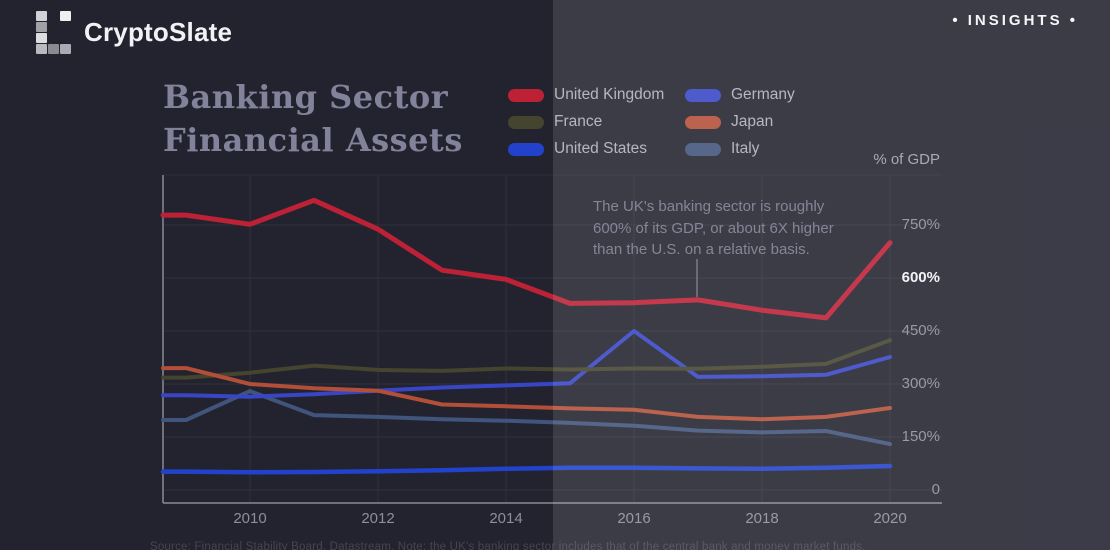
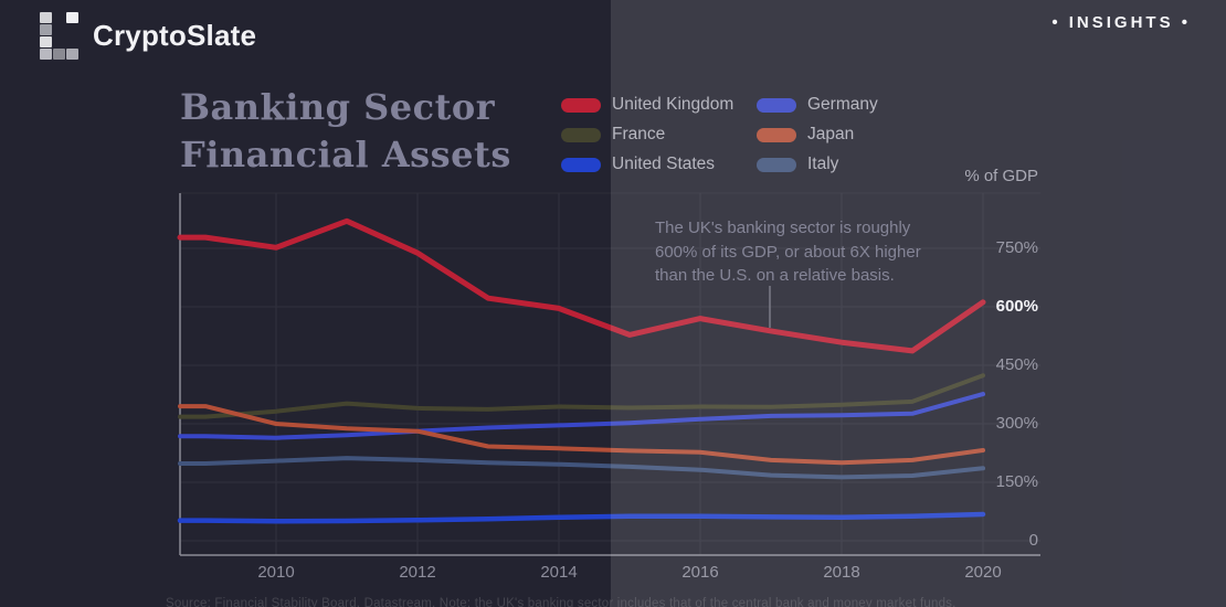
Italy/2010: 280% -> 200%
United Kingdom/2016: 530% -> 570%
Germany/2016: 450% -> 310%
United Kingdom/2020: 700% -> 610%
Italy/2020: 130% -> 190%
